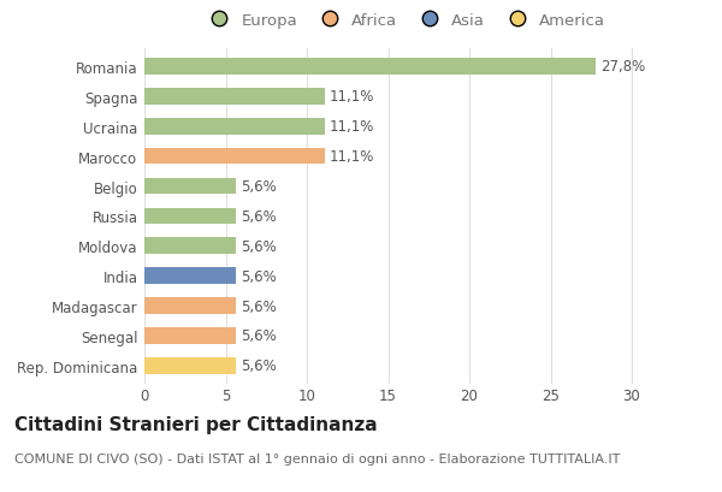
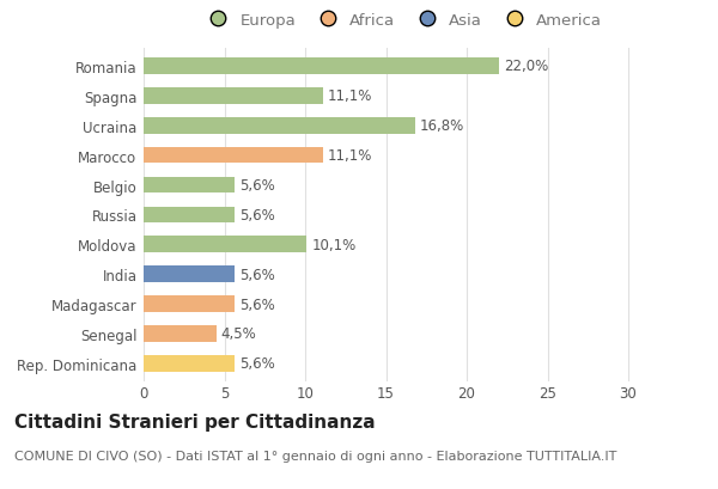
Romania: 27,8% -> 22,0%
Ucraina: 11,1% -> 16,8%
Moldova: 5,6% -> 10,1%
Senegal: 5,6% -> 4,5%
